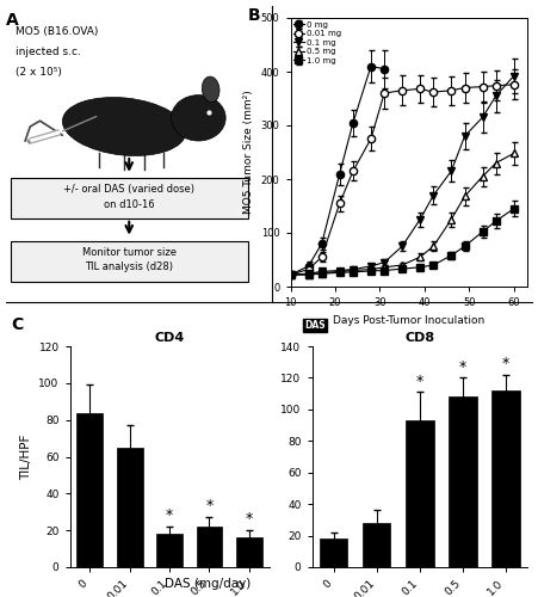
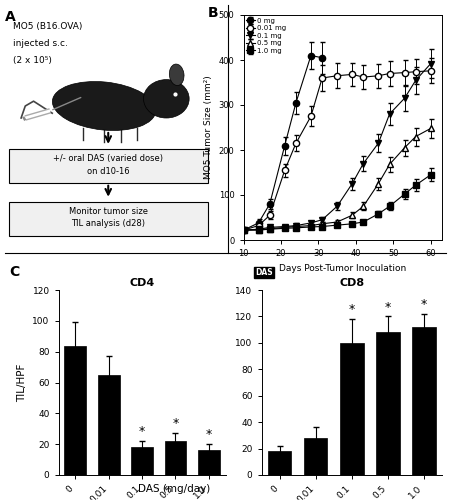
CD8/0.1: 93 -> 100
